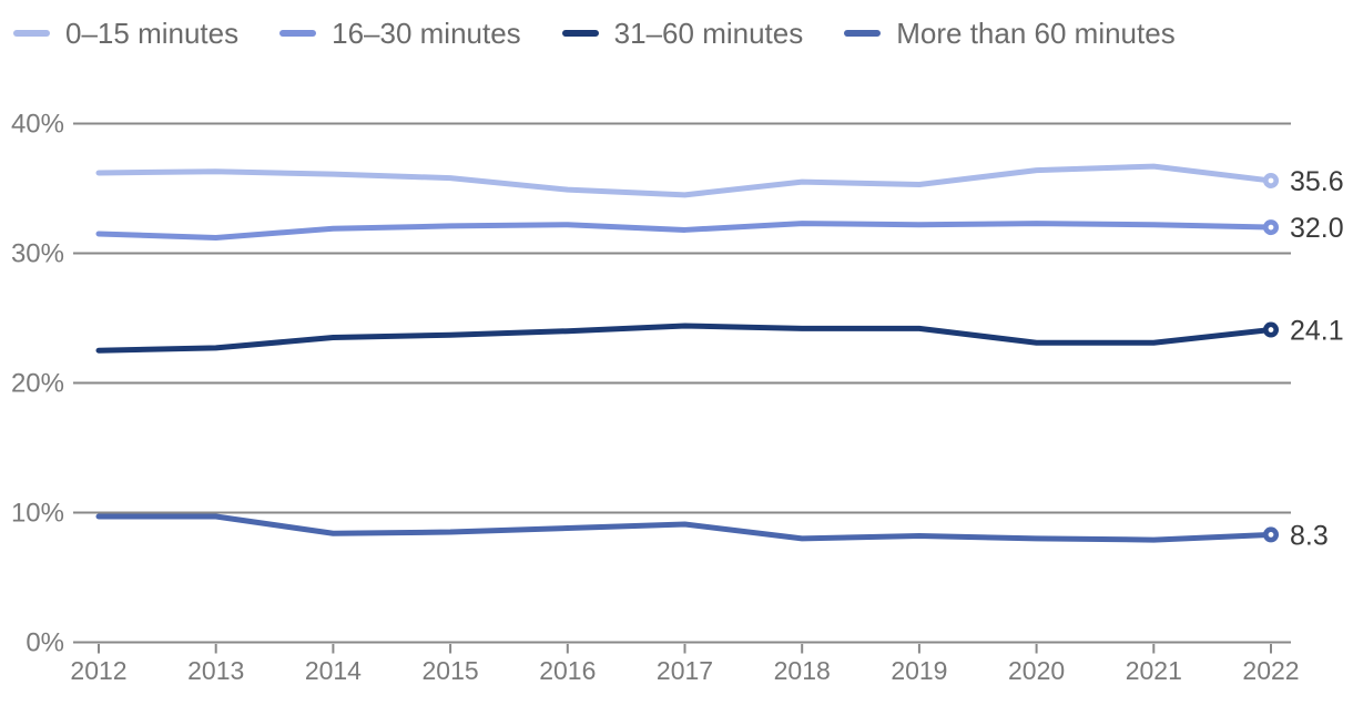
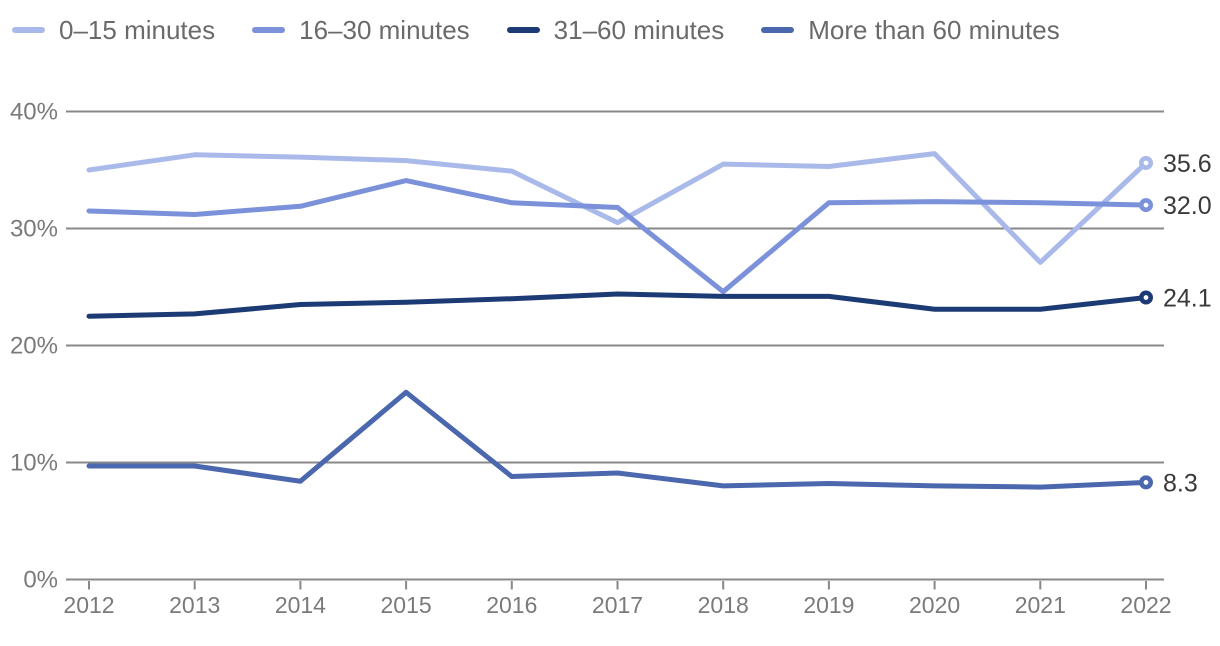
0–15 minutes/2012: 36.2% -> 35.0%
16–30 minutes/2015: 32.1% -> 34.1%
More than 60 minutes/2015: 8.5% -> 16.0%
0–15 minutes/2017: 34.5% -> 30.5%
16–30 minutes/2018: 32.3% -> 24.6%
0–15 minutes/2021: 36.7% -> 27.1%
